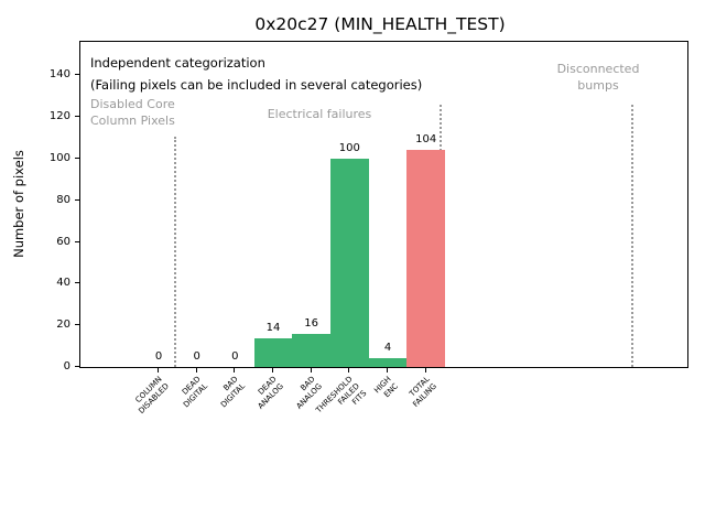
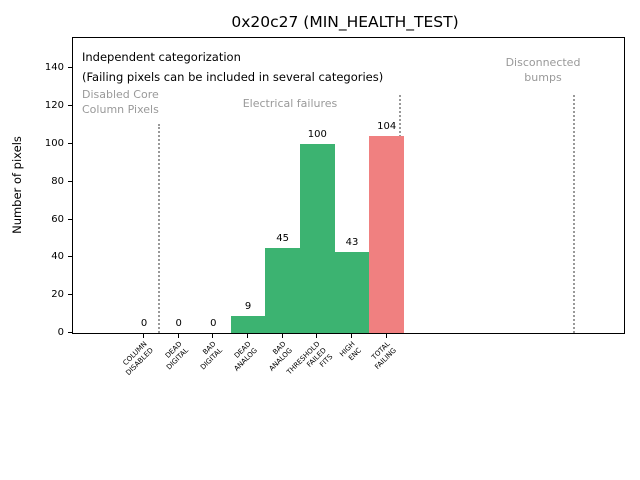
DEAD ANALOG: 14 -> 9
BAD ANALOG: 16 -> 45
HIGH ENC: 4 -> 43
